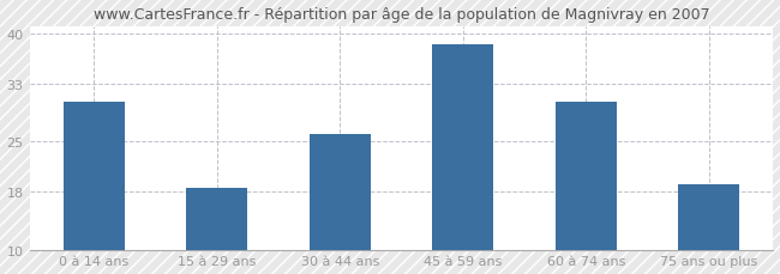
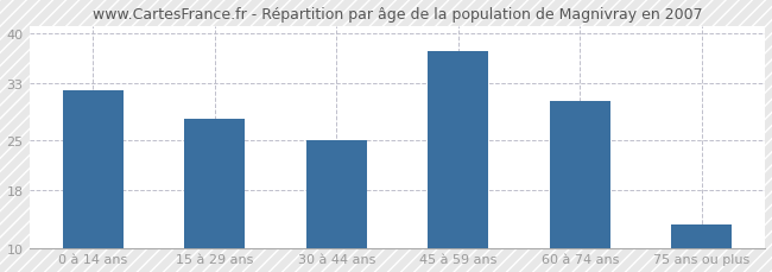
0 à 14 ans: 30.5 -> 32.0
15 à 29 ans: 18.5 -> 28.0
30 à 44 ans: 26.0 -> 25.0
45 à 59 ans: 38.5 -> 37.4
75 ans ou plus: 19.0 -> 13.2
